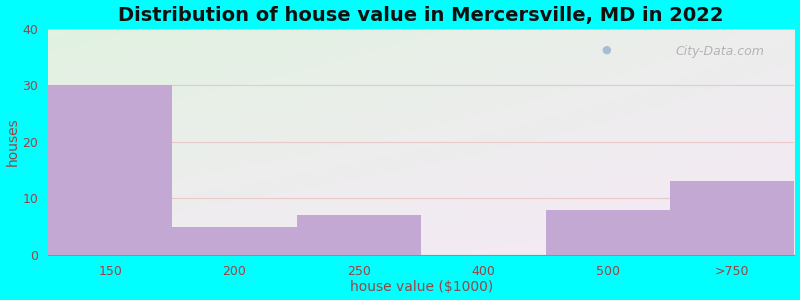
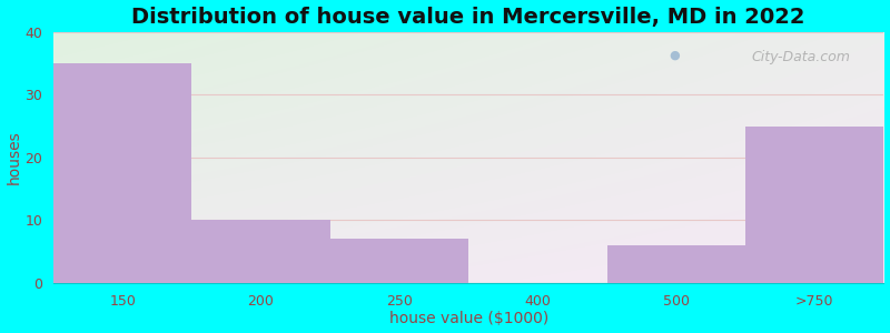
150: 30 -> 35
200: 5 -> 10
500: 8 -> 6
>750: 13 -> 25
